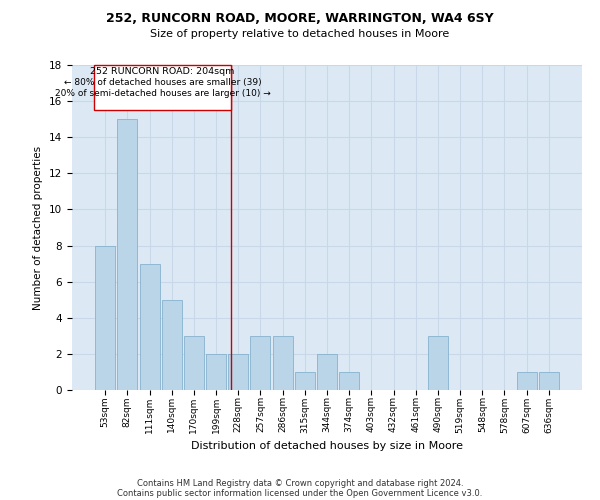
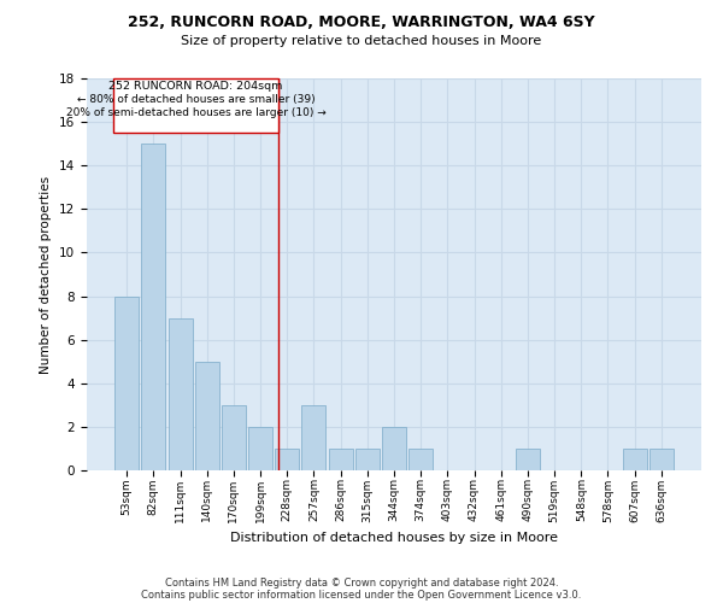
228sqm: 2 -> 1
286sqm: 3 -> 1
490sqm: 3 -> 1
